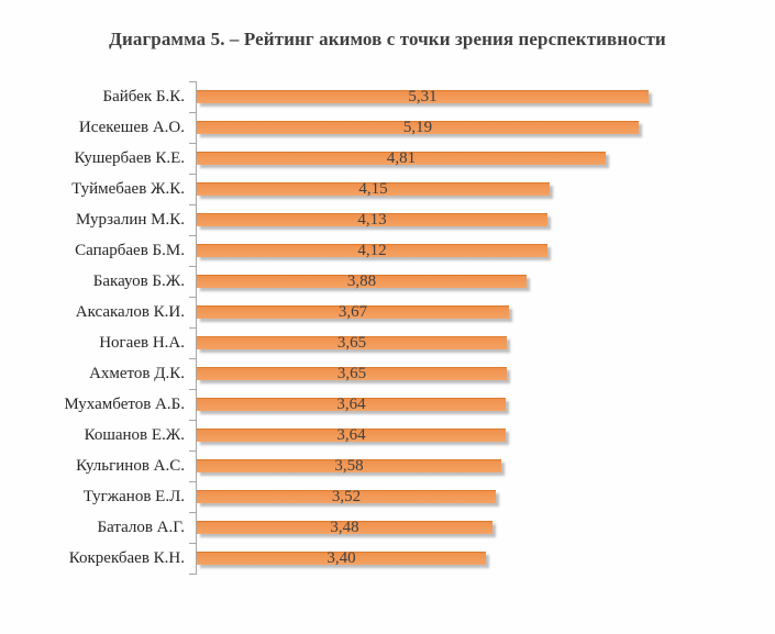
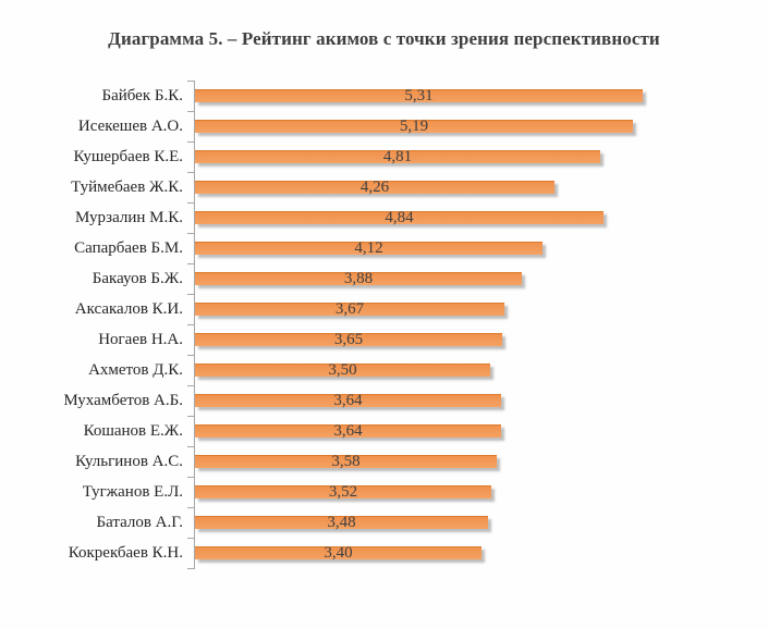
Туймебаев Ж.К.: 4,15 -> 4,26
Мурзалин М.К.: 4,13 -> 4,84
Ахметов Д.К.: 3,65 -> 3,50
